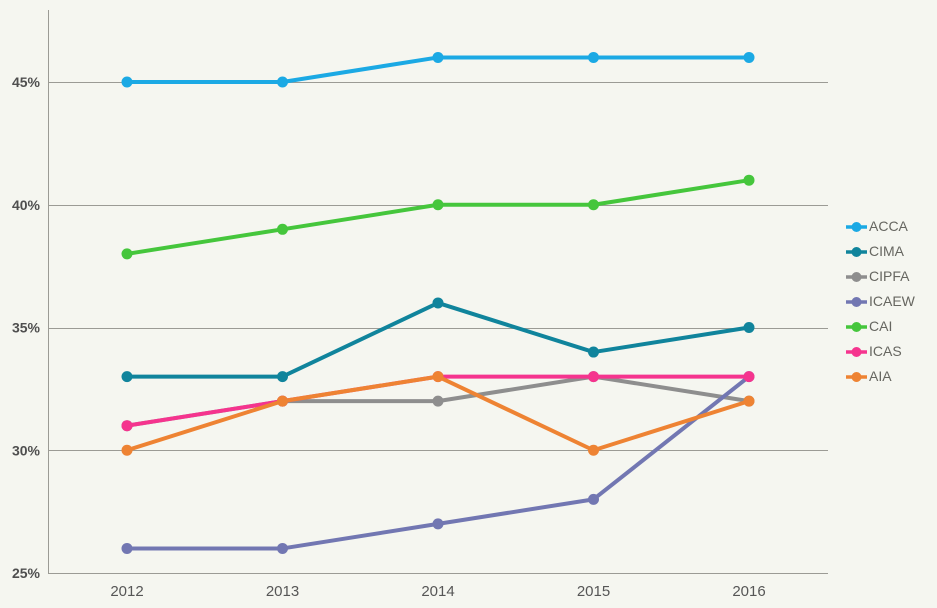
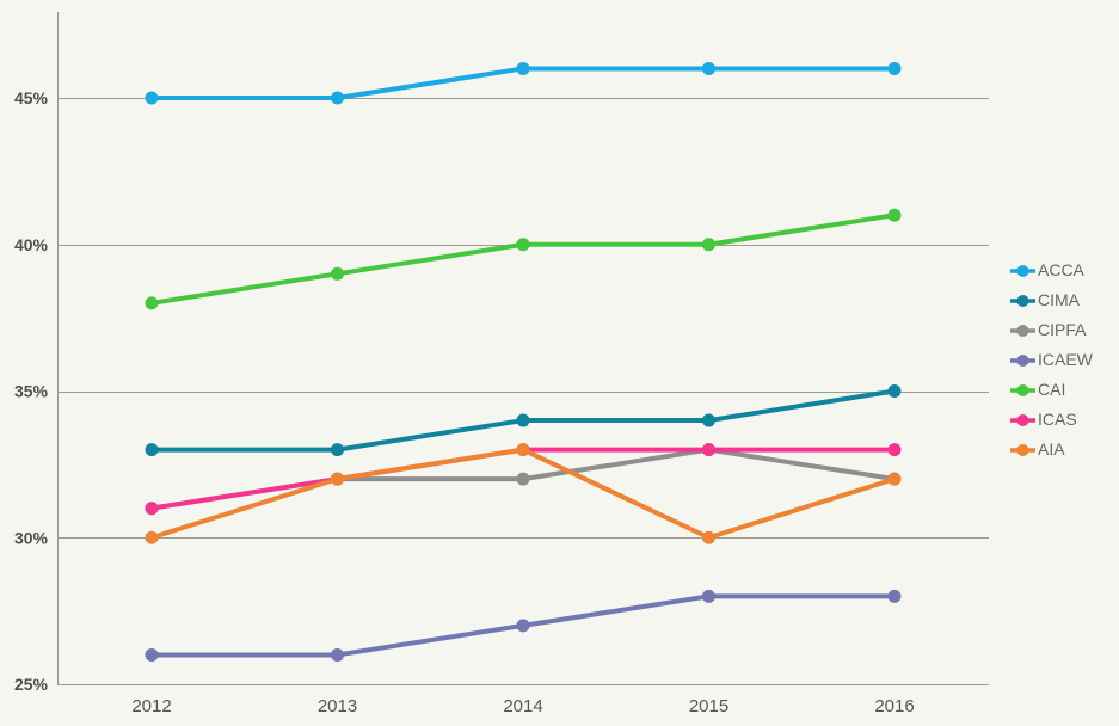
CIMA/2014: 36% -> 34%
ICAEW/2016: 33% -> 28%
